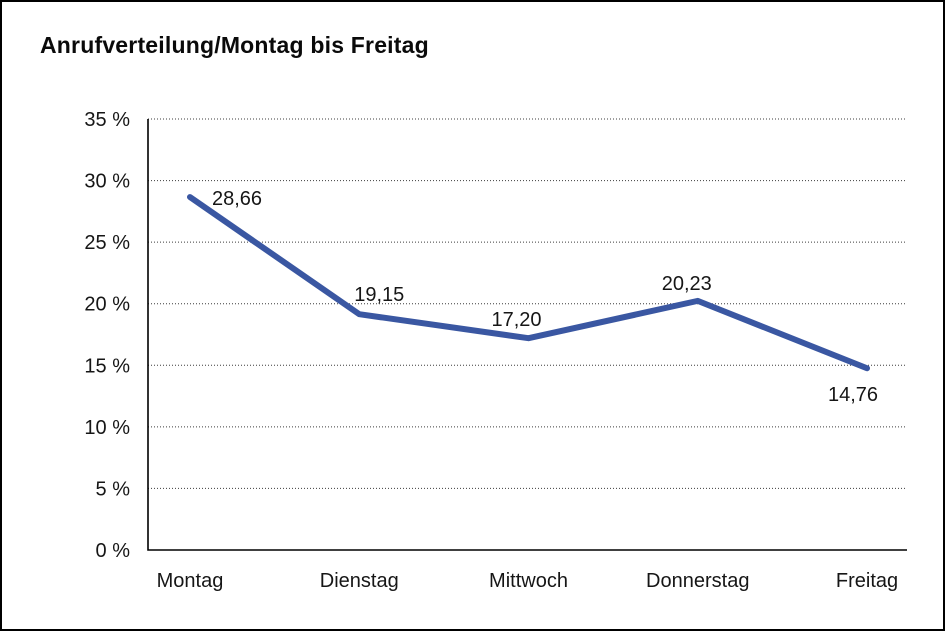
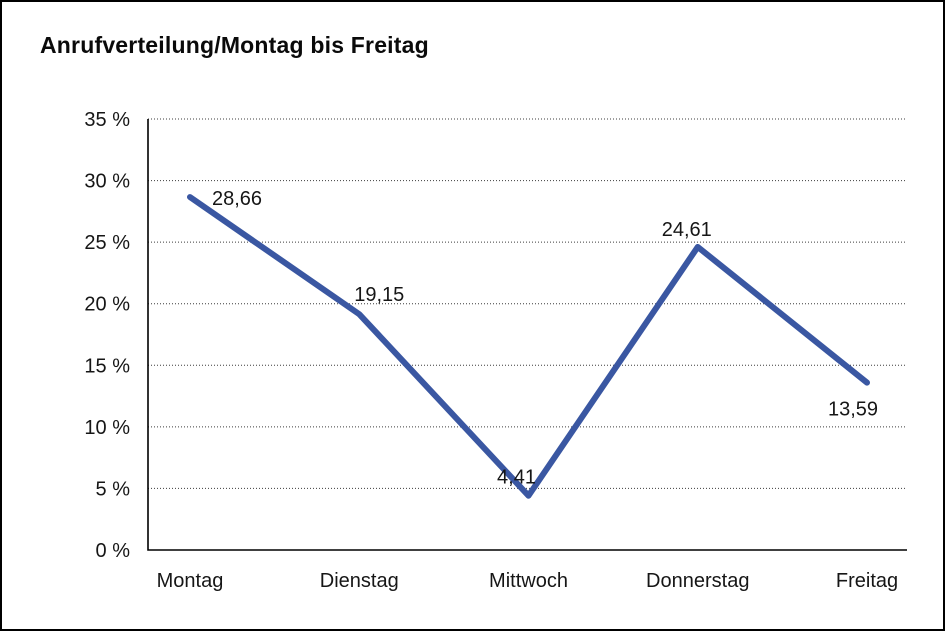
Mittwoch: 17,20 -> 4,41
Donnerstag: 20,23 -> 24,61
Freitag: 14,76 -> 13,59
